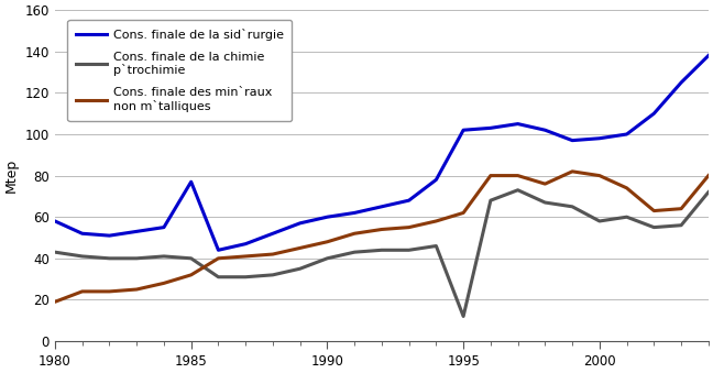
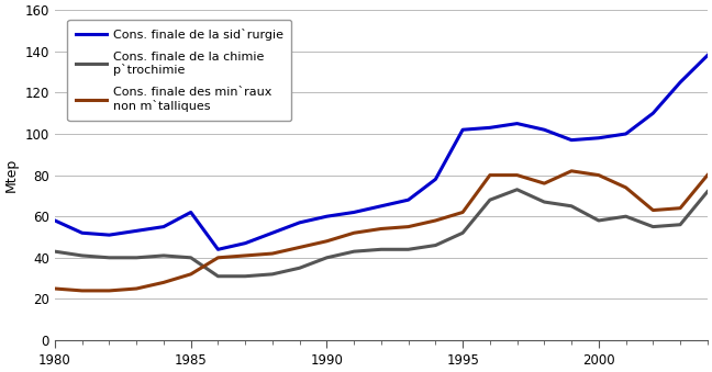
Cons. finale des min`raux non m`talliques/1980: 19 -> 25
Cons. finale de la sid`rurgie/1985: 77 -> 62
Cons. finale de la chimie p`trochimie/1995: 12 -> 52
